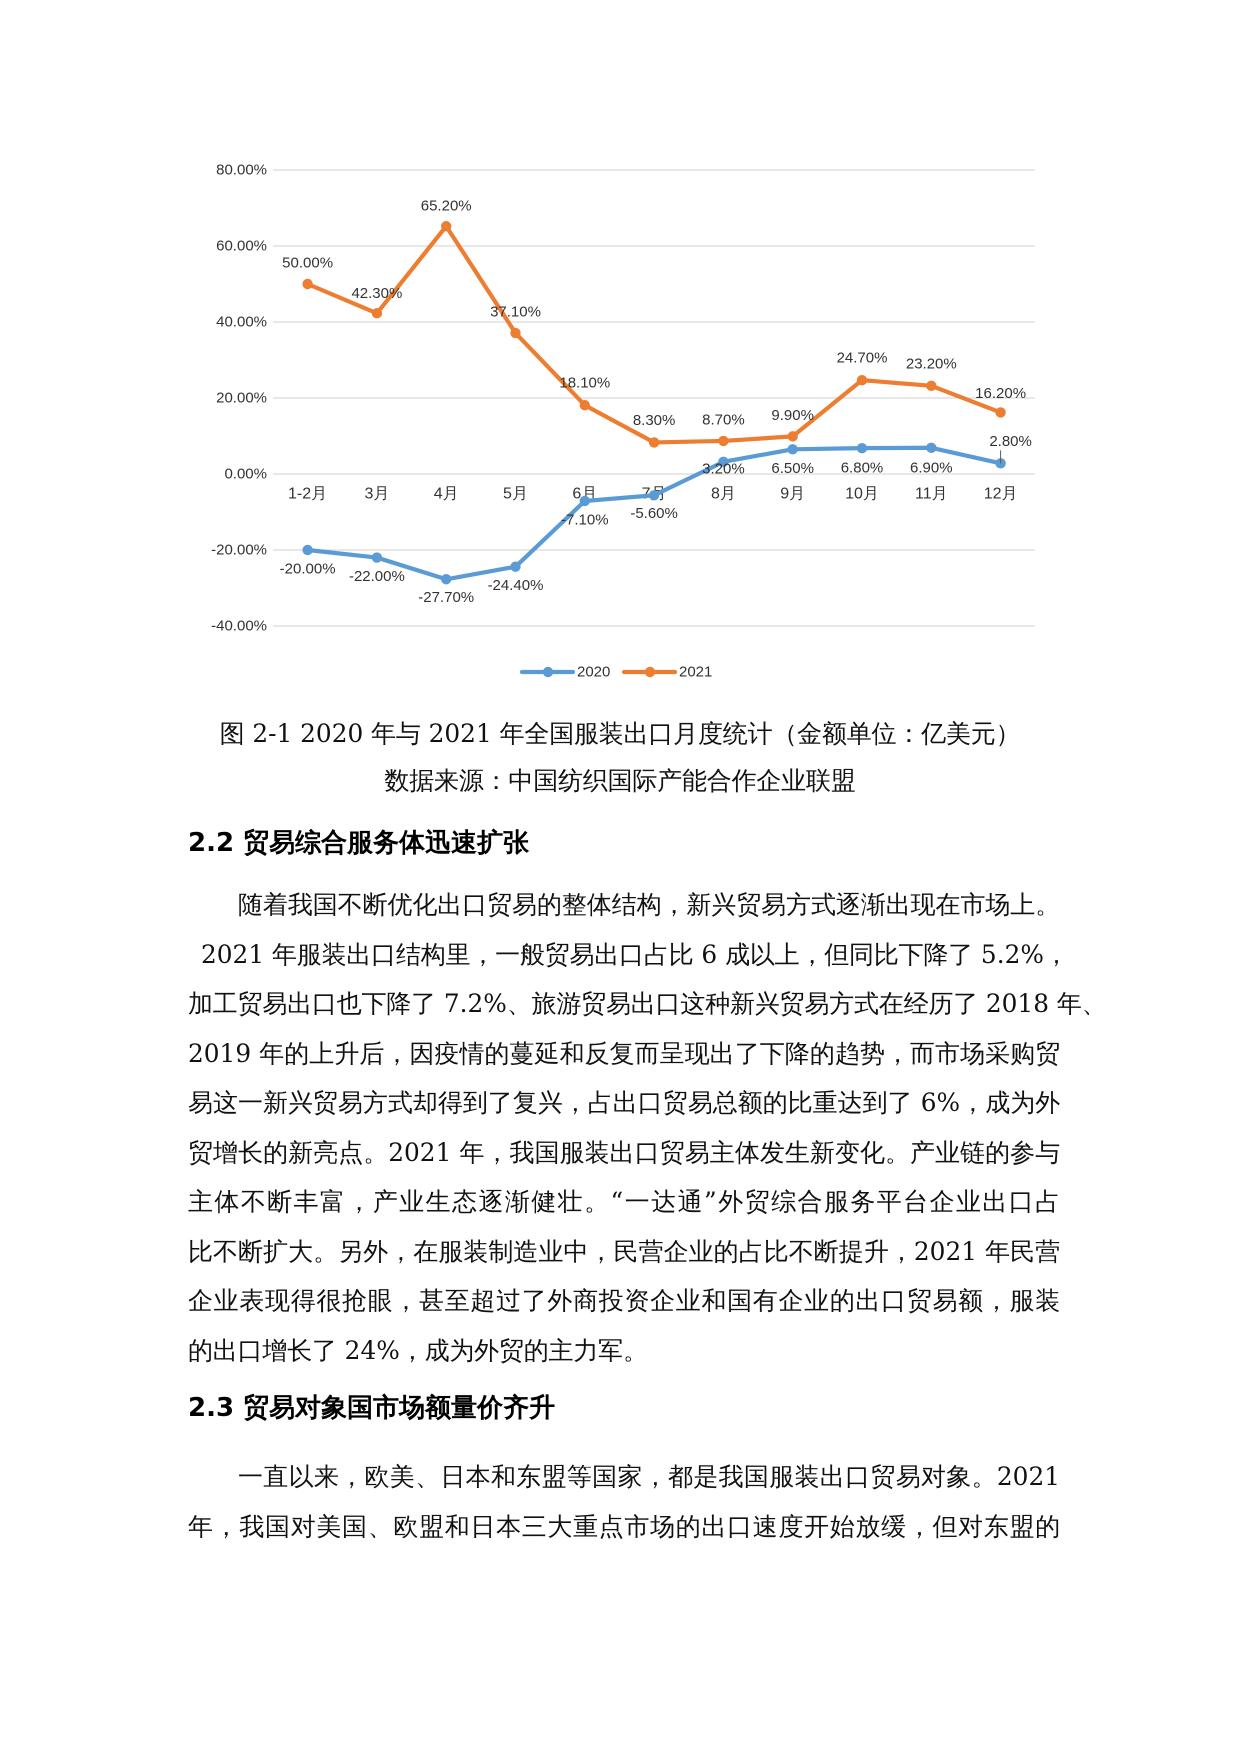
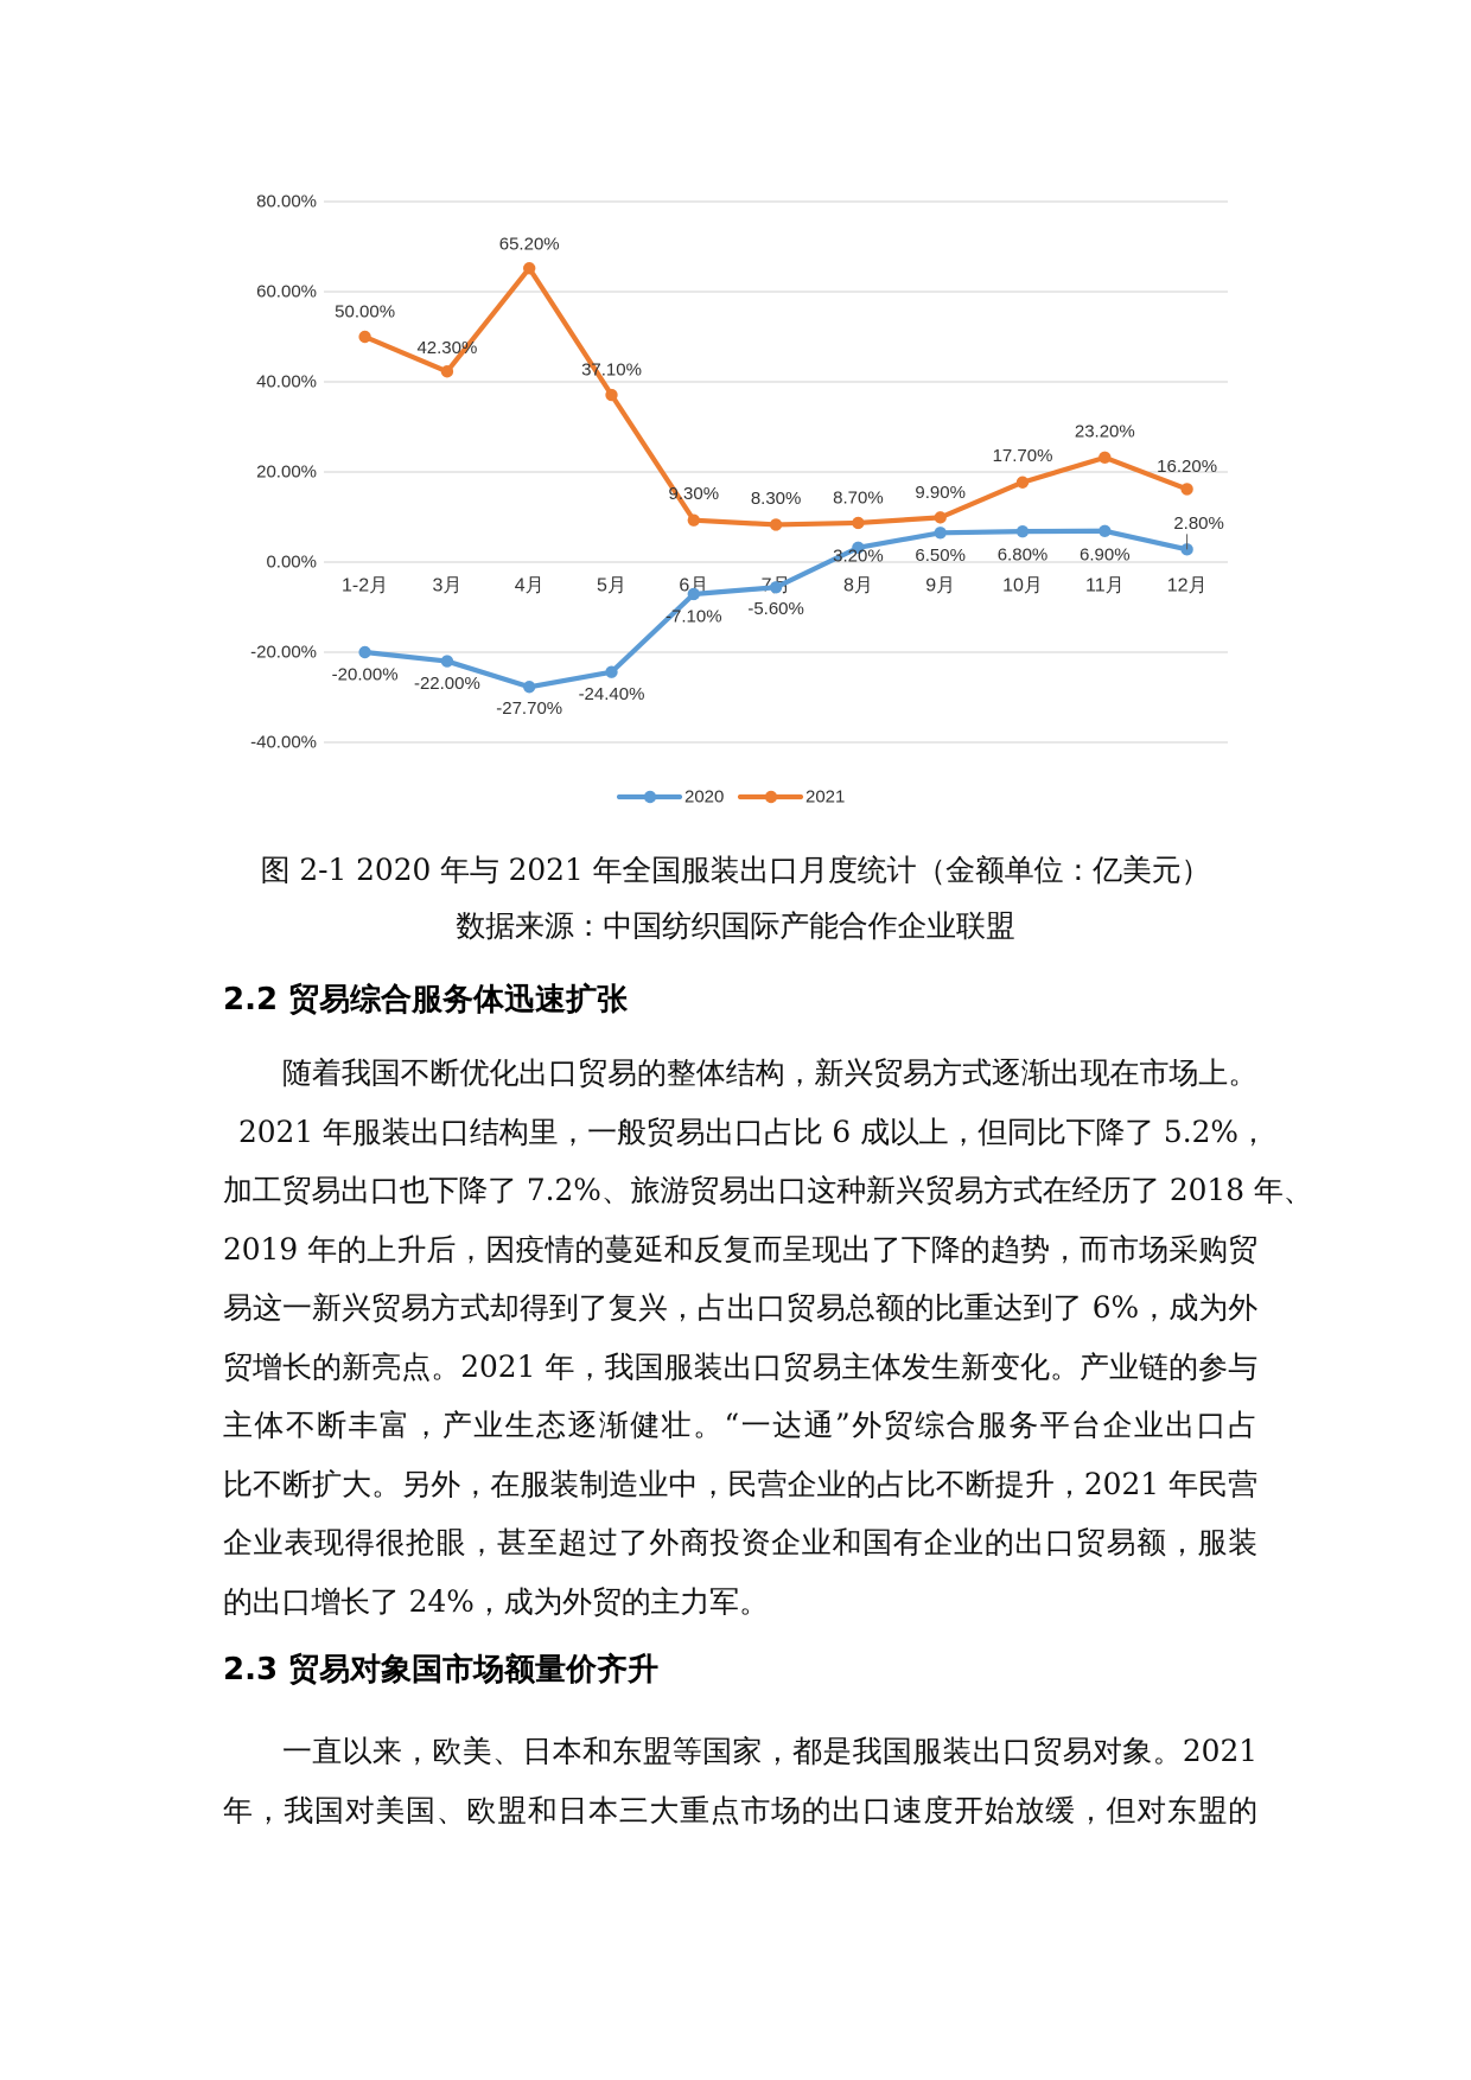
2021/6月: 18.10% -> 9.30%
2021/10月: 24.70% -> 17.70%
